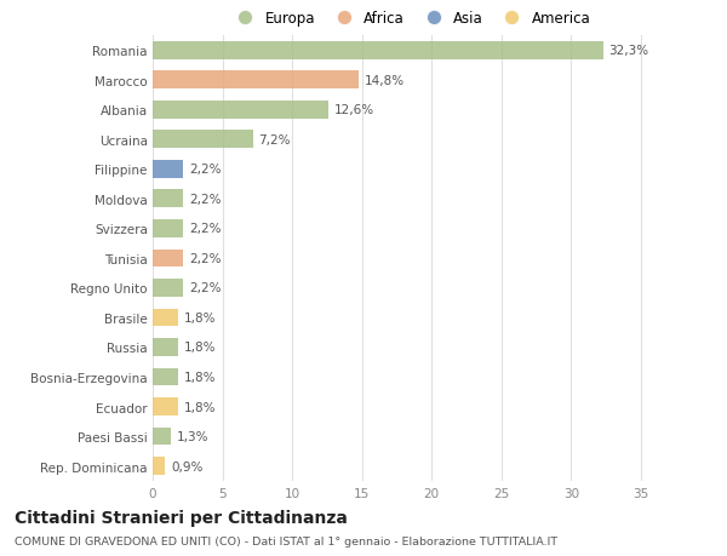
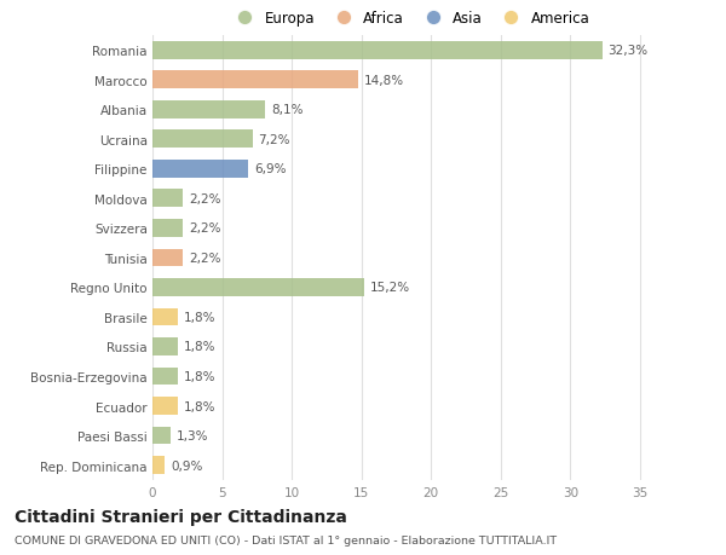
Albania: 12,6% -> 8,1%
Filippine: 2,2% -> 6,9%
Regno Unito: 2,2% -> 15,2%
